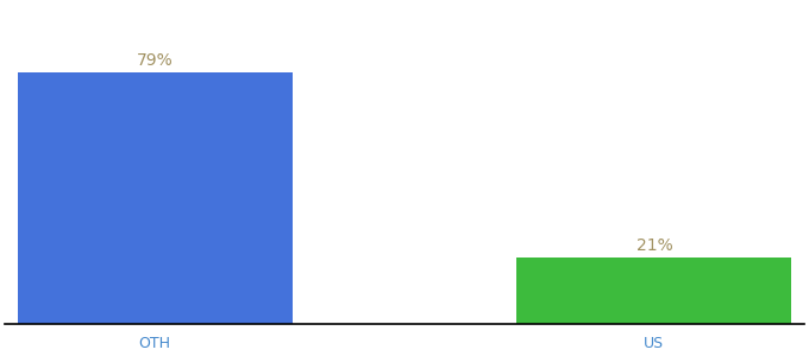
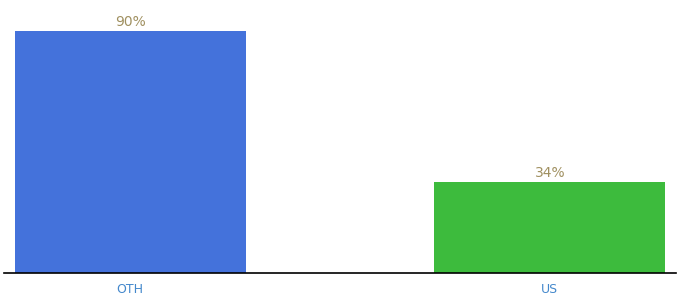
OTH: 79% -> 90%
US: 21% -> 34%
